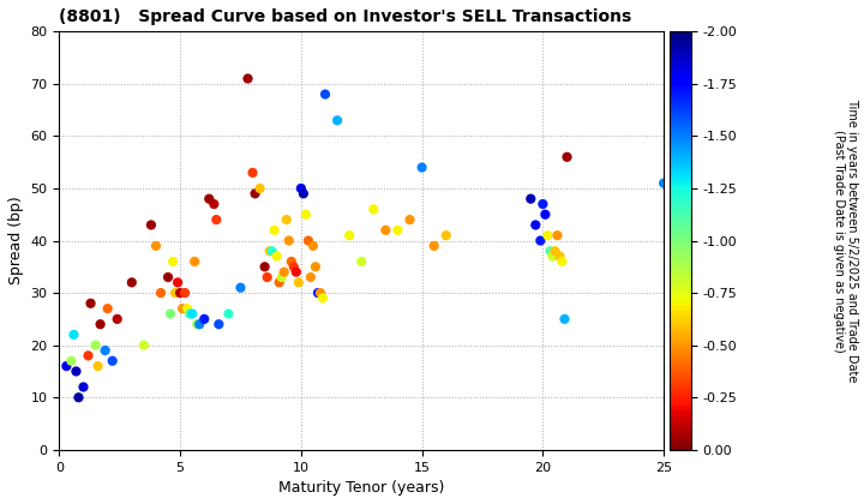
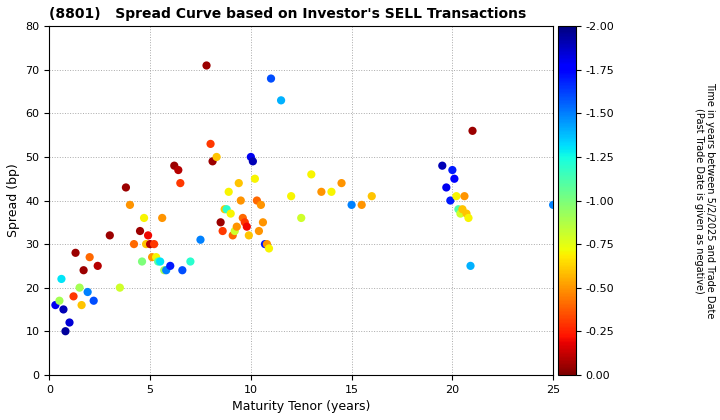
15: 54 -> 39
25: 51 -> 39
